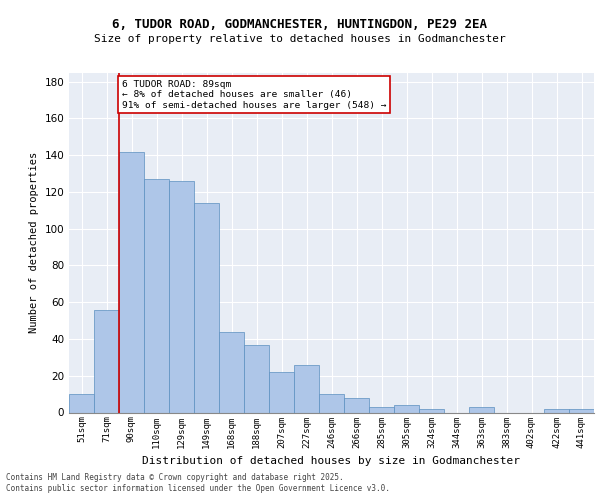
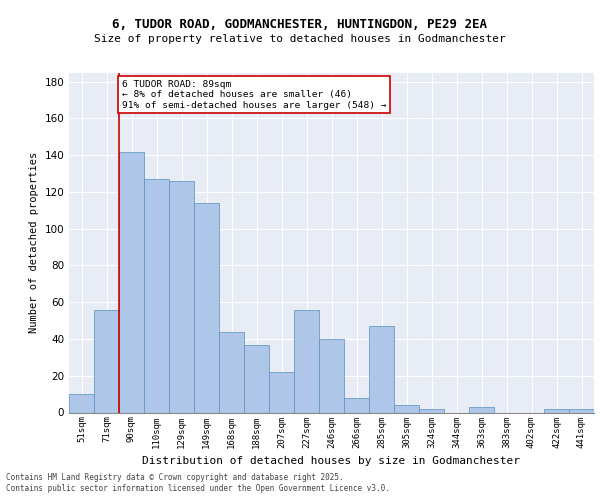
227sqm: 26 -> 56
246sqm: 10 -> 40
285sqm: 3 -> 47
